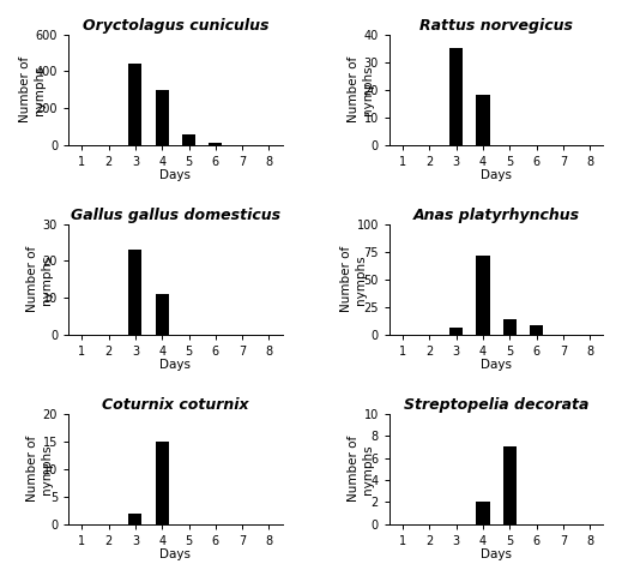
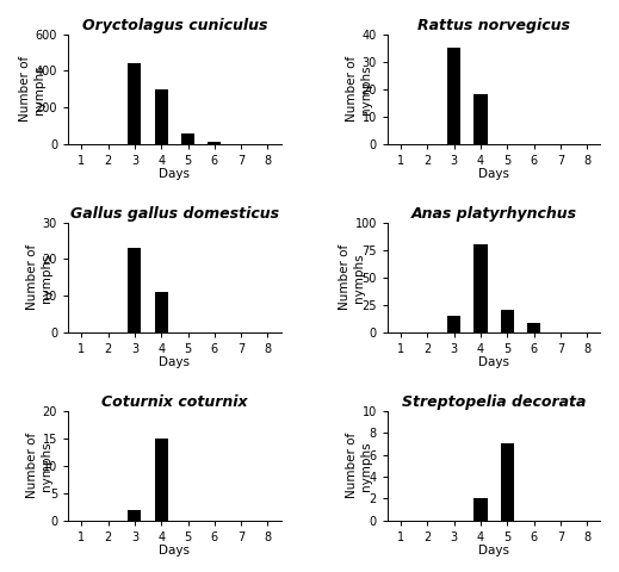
Anas platyrhynchus/3: 6 -> 15
Anas platyrhynchus/4: 72 -> 80
Anas platyrhynchus/5: 14 -> 20
